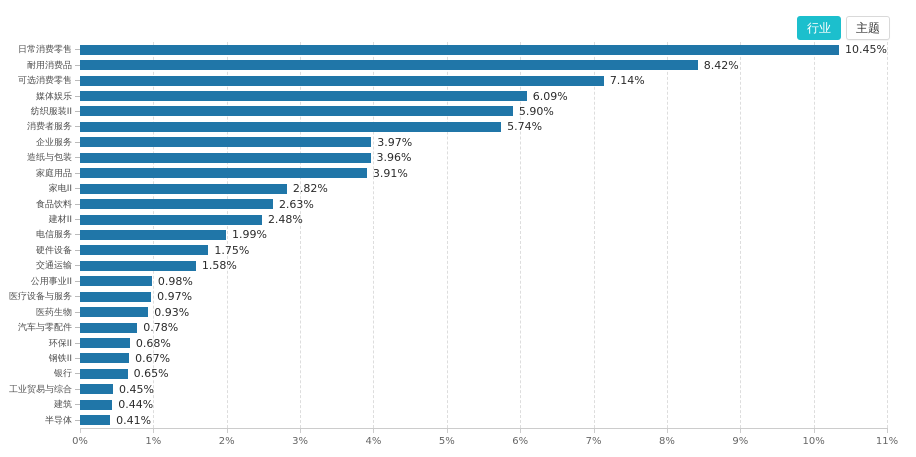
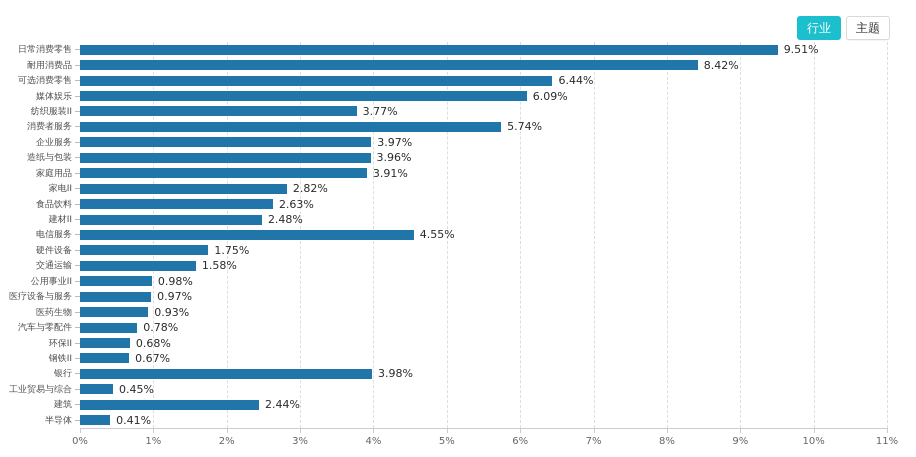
日常消费零售: 10.45% -> 9.51%
可选消费零售: 7.14% -> 6.44%
纺织服装II: 5.90% -> 3.77%
电信服务: 1.99% -> 4.55%
银行: 0.65% -> 3.98%
建筑: 0.44% -> 2.44%
